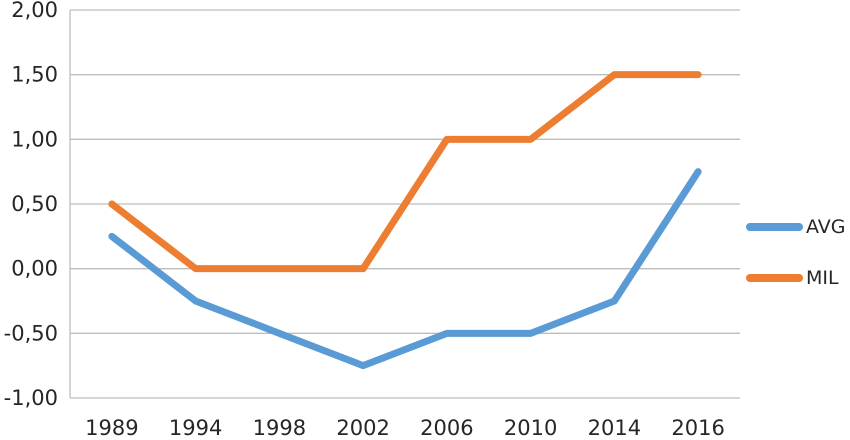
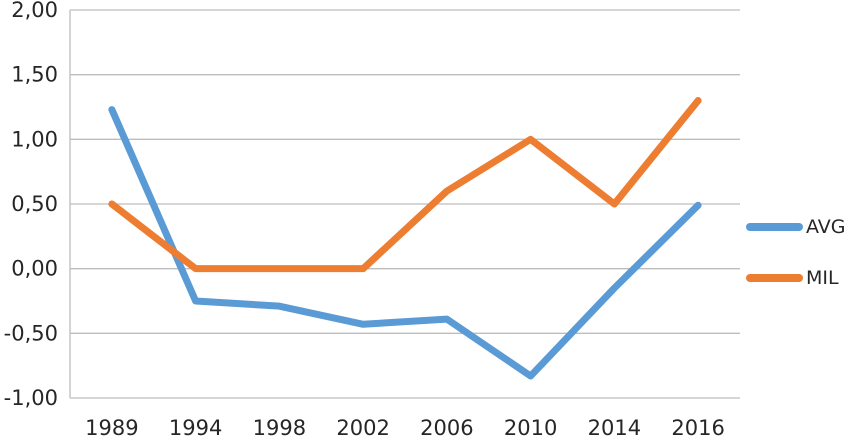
AVG/1989: 0,25 -> 1,23
AVG/1998: -0,50 -> -0,29
AVG/2002: -0,75 -> -0,43
AVG/2006: -0,50 -> -0,39
MIL/2006: 1,0 -> 0,6
AVG/2010: -0,50 -> -0,83
AVG/2014: -0,25 -> -0,15
MIL/2014: 1,5 -> 0,5
AVG/2016: 0,75 -> 0,49
MIL/2016: 1,5 -> 1,3
